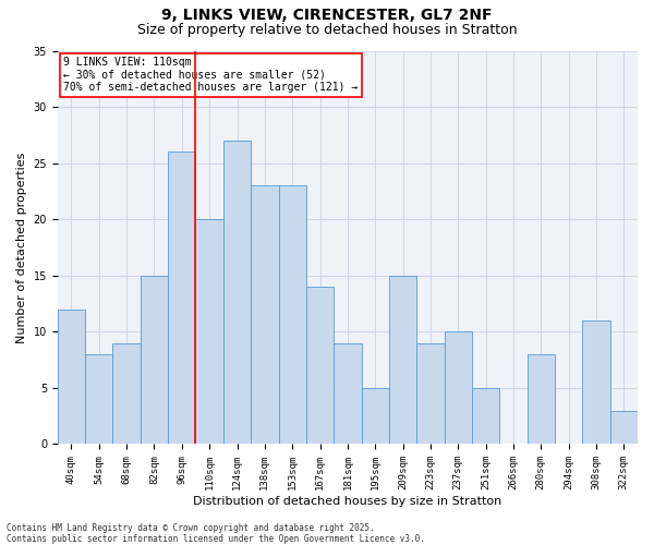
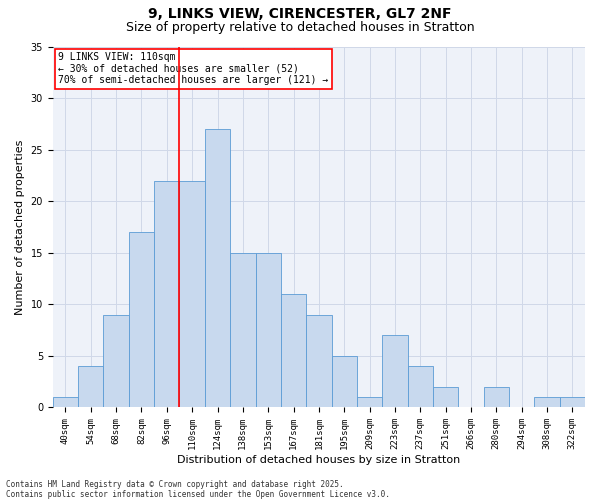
40sqm: 12 -> 1
54sqm: 8 -> 4
82sqm: 15 -> 17
96sqm: 26 -> 22
110sqm: 20 -> 22
138sqm: 23 -> 15
153sqm: 23 -> 15
167sqm: 14 -> 11
209sqm: 15 -> 1
223sqm: 9 -> 7
237sqm: 10 -> 4
251sqm: 5 -> 2
280sqm: 8 -> 2
308sqm: 11 -> 1
322sqm: 3 -> 1
